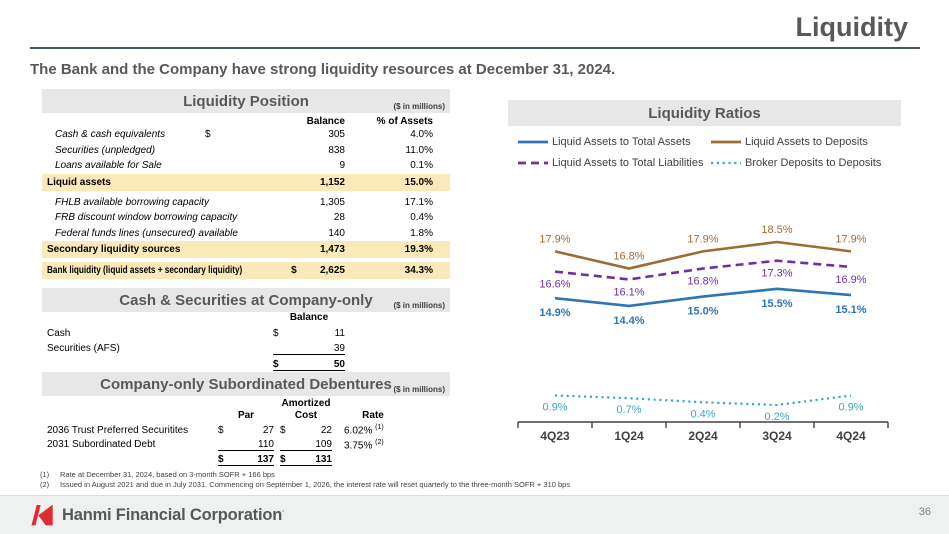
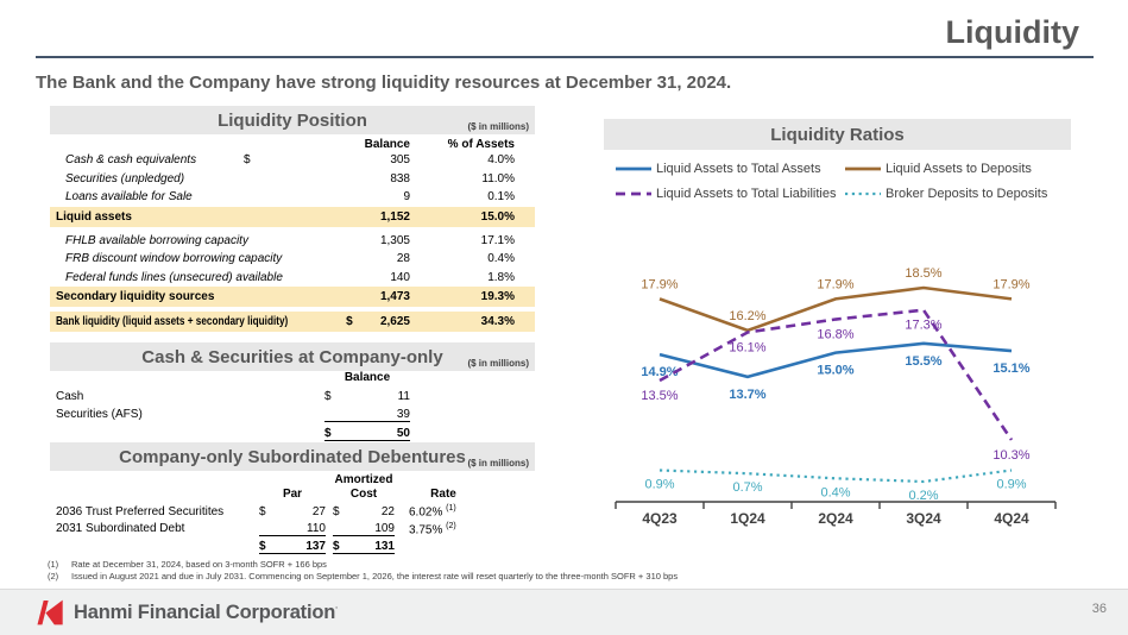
Liquid Assets to Total Liabilities/4Q23: 16.6% -> 13.5%
Liquid Assets to Total Assets/1Q24: 14.4% -> 13.7%
Liquid Assets to Deposits/1Q24: 16.8% -> 16.2%
Liquid Assets to Total Liabilities/4Q24: 16.9% -> 10.3%
